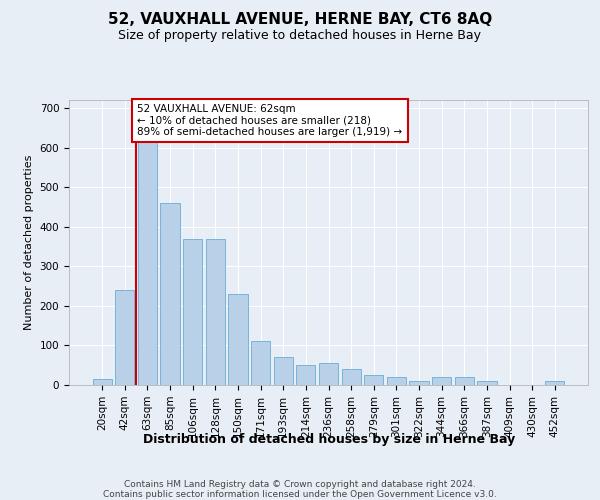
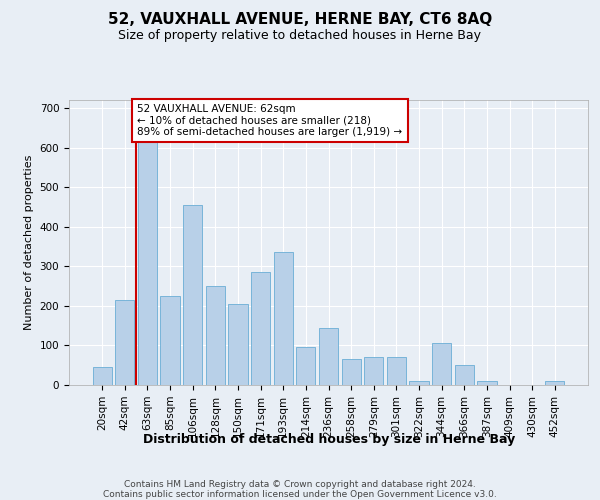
20sqm: 15 -> 45
42sqm: 240 -> 215
85sqm: 460 -> 225
106sqm: 370 -> 455
128sqm: 370 -> 250
150sqm: 230 -> 205
171sqm: 110 -> 285
193sqm: 70 -> 335
214sqm: 50 -> 95
236sqm: 55 -> 145
258sqm: 40 -> 65
279sqm: 25 -> 70
301sqm: 20 -> 70
344sqm: 20 -> 105
366sqm: 20 -> 50
